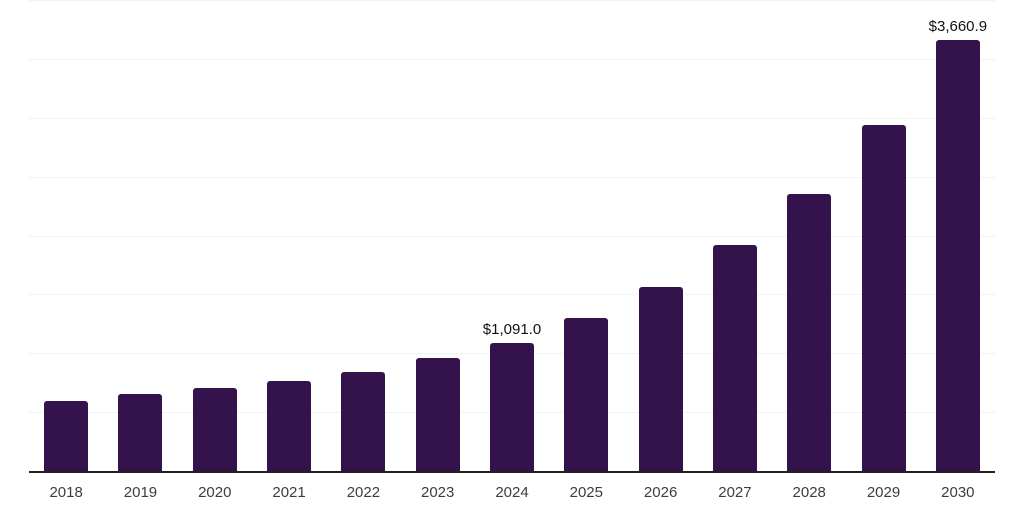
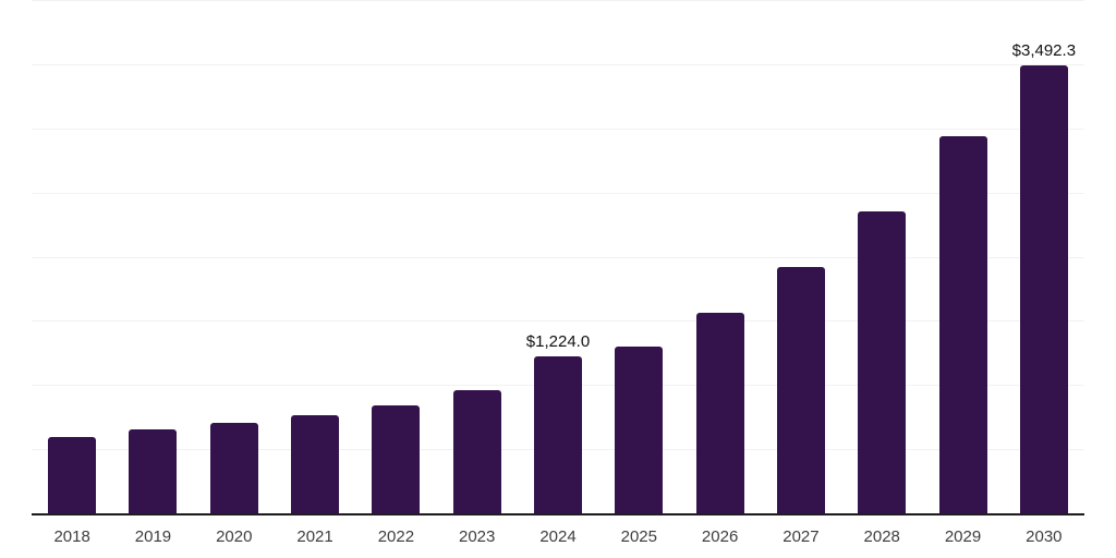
2024: $1,091.0 -> $1,224.0
2030: $3,660.9 -> $3,492.3
